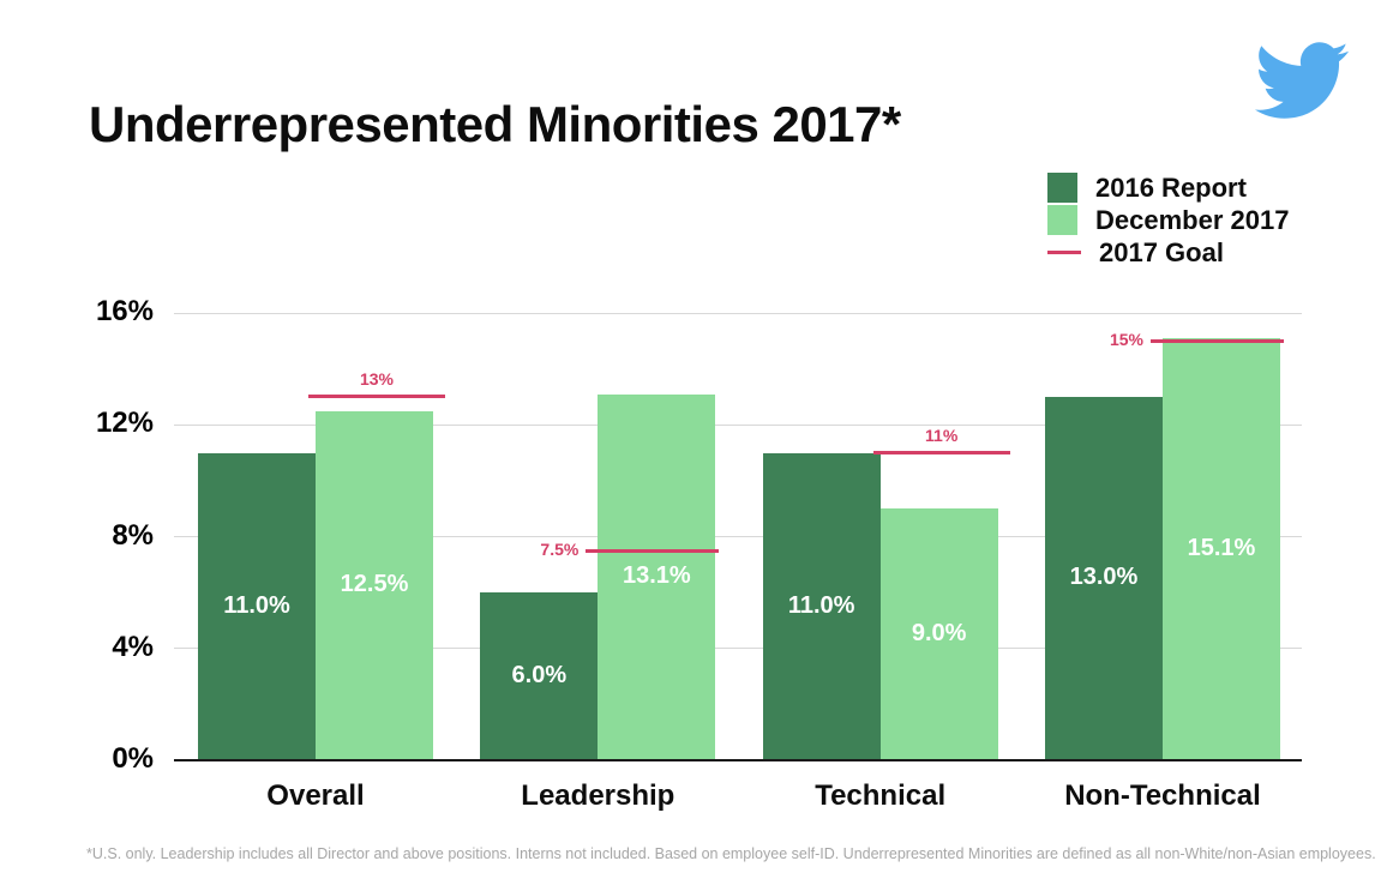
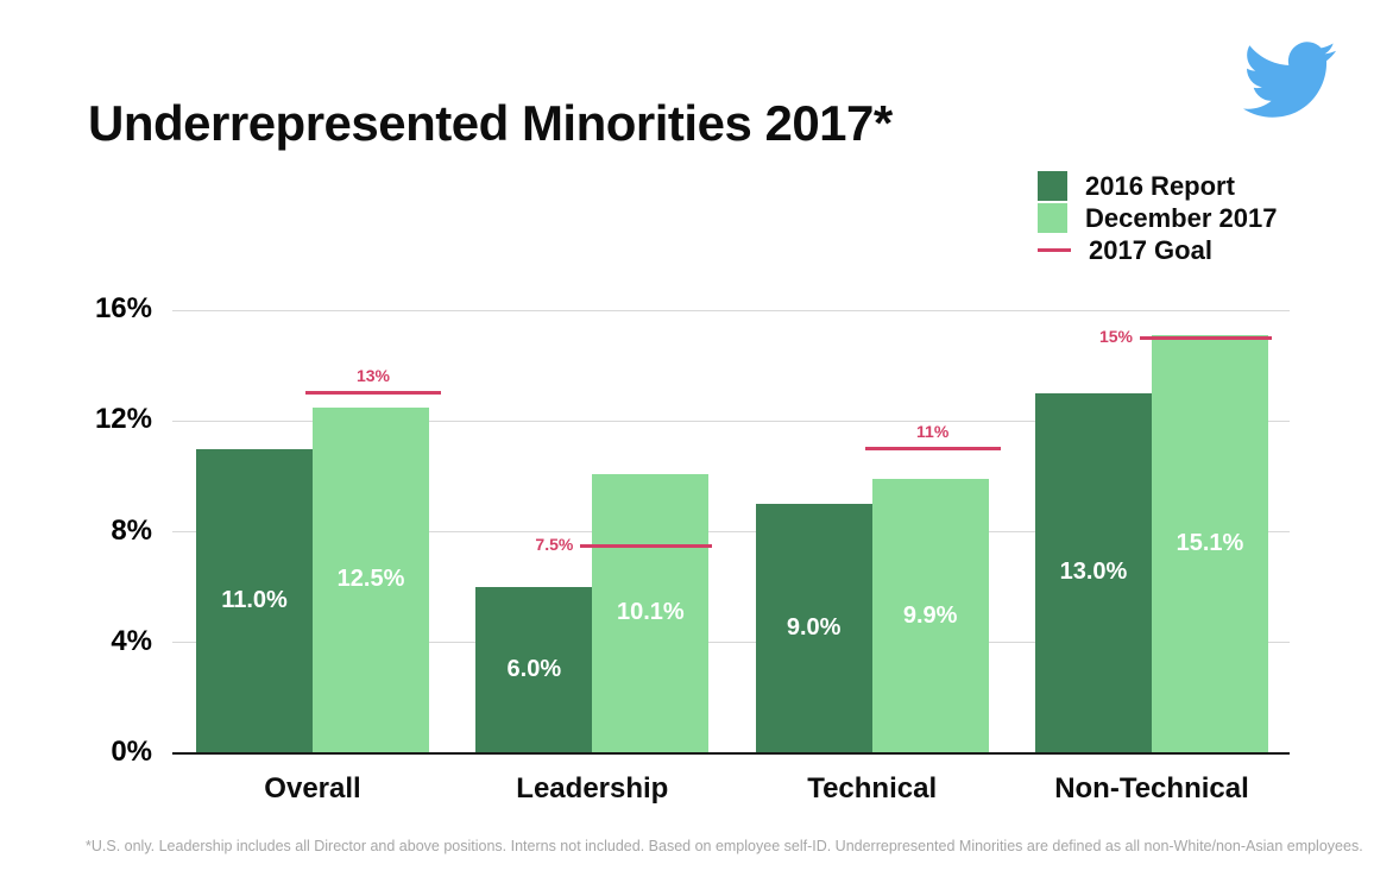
December 2017/Leadership: 13.1% -> 10.1%
2016 Report/Technical: 11.0% -> 9.0%
December 2017/Technical: 9.0% -> 9.9%
